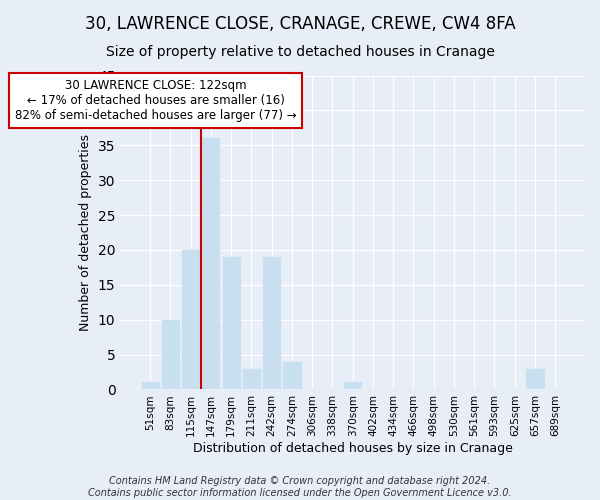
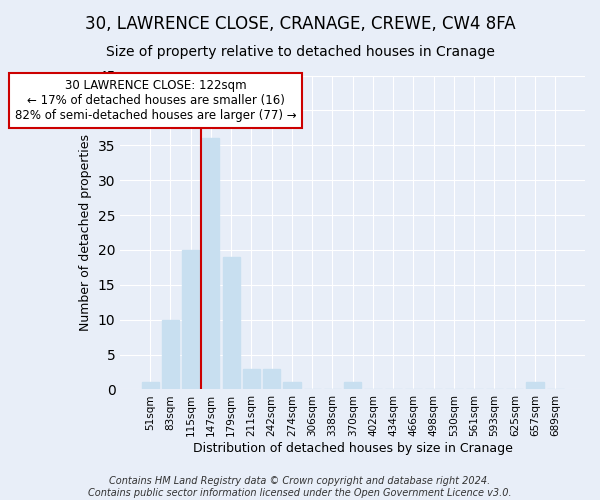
242sqm: 19 -> 3
274sqm: 4 -> 1
657sqm: 3 -> 1
